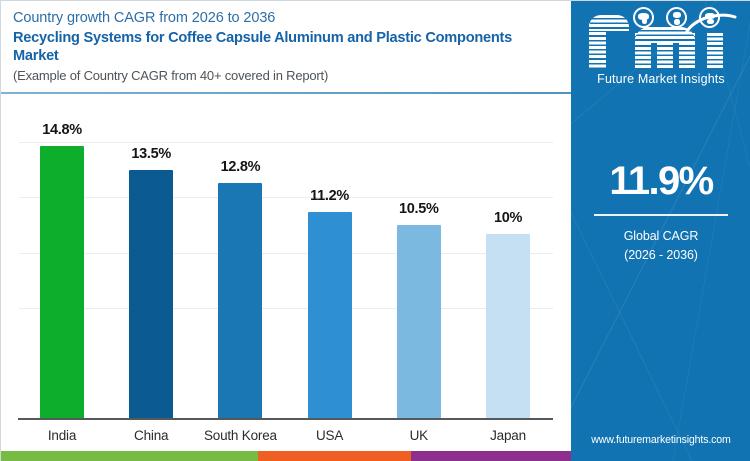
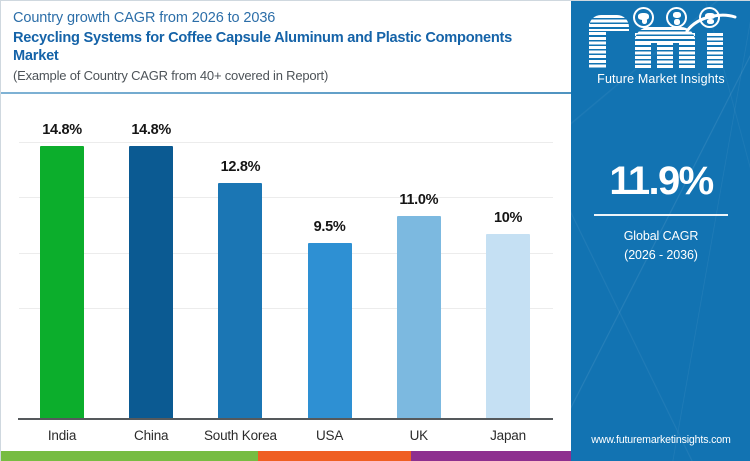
China: 13.5% -> 14.8%
USA: 11.2% -> 9.5%
UK: 10.5% -> 11.0%
